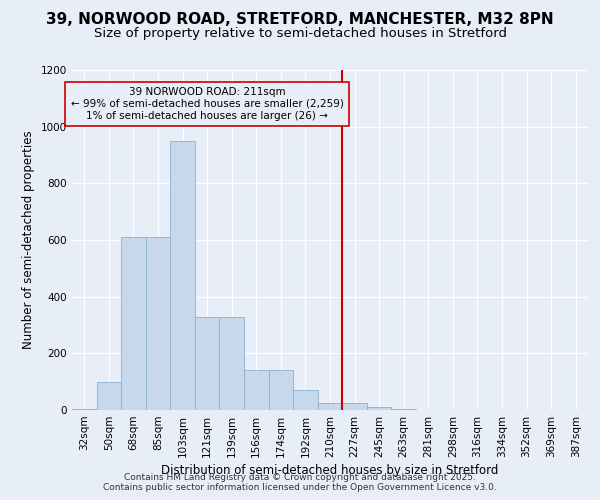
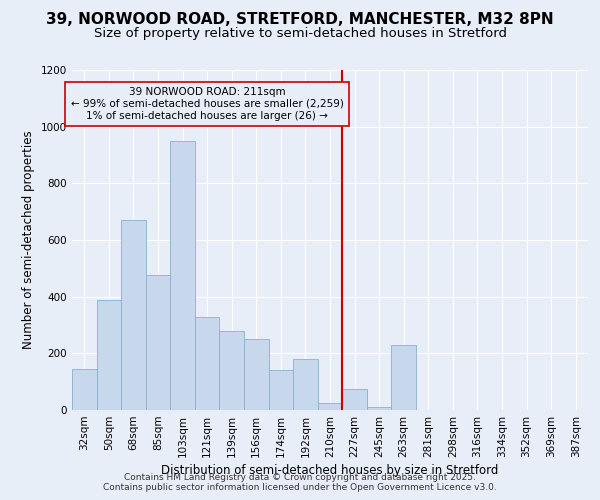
32sqm: 5 -> 145
50sqm: 100 -> 390
68sqm: 610 -> 670
85sqm: 610 -> 475
139sqm: 330 -> 280
156sqm: 140 -> 250
192sqm: 70 -> 180
227sqm: 25 -> 75
263sqm: 5 -> 230
